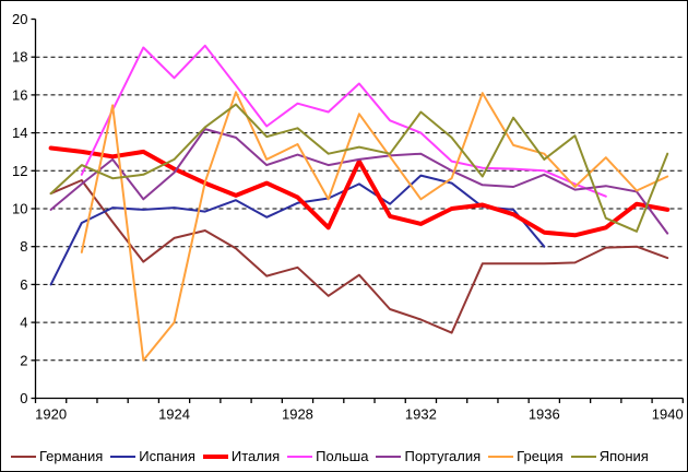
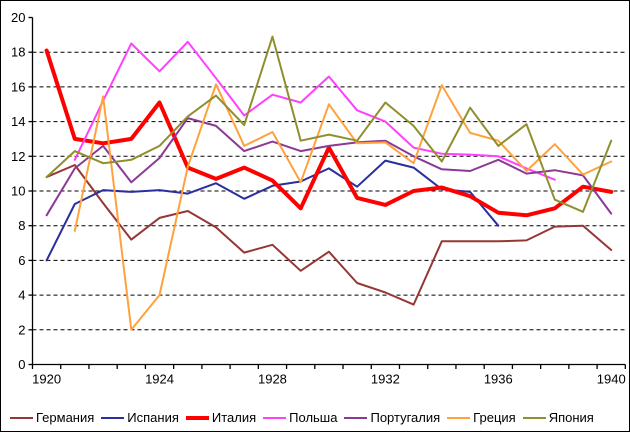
Италия/1920: 13.2 -> 18.1
Португалия/1920: 9.9 -> 8.6
Италия/1924: 12.1 -> 15.1
Япония/1928: 14.2 -> 18.9
Греция/1932: 10.5 -> 12.8
Германия/1940: 7.4 -> 6.6
